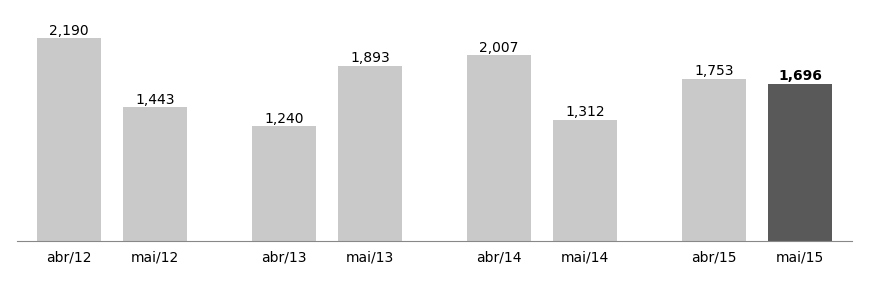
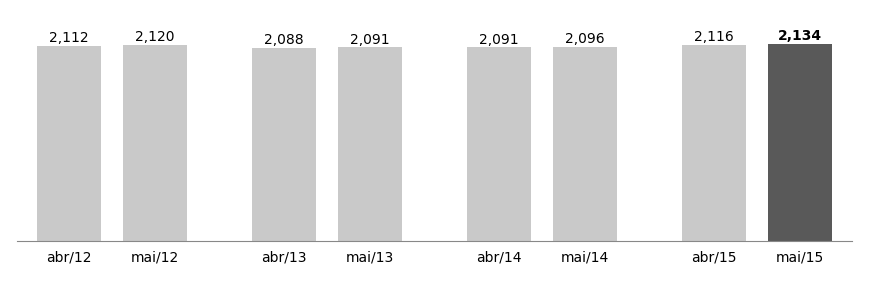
abr/12: 2,190 -> 2,112
mai/12: 1,443 -> 2,120
abr/13: 1,240 -> 2,088
mai/13: 1,893 -> 2,091
abr/14: 2,007 -> 2,091
mai/14: 1,312 -> 2,096
abr/15: 1,753 -> 2,116
mai/15: 1,696 -> 2,134
